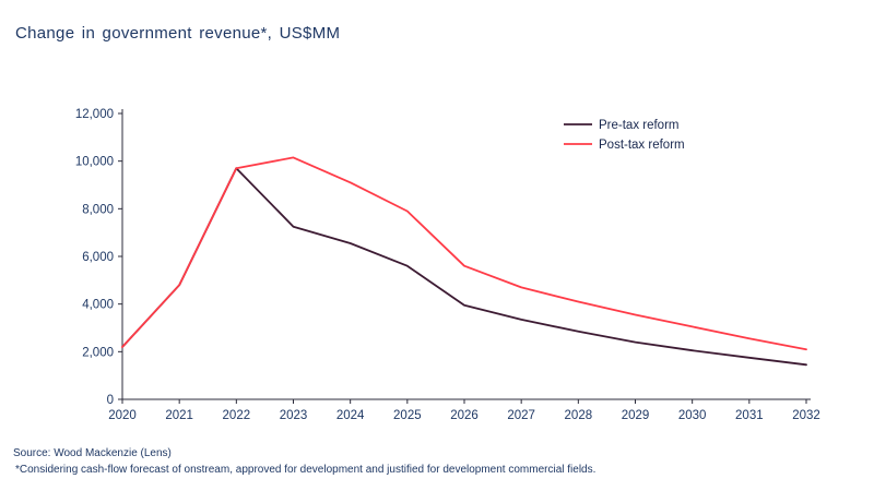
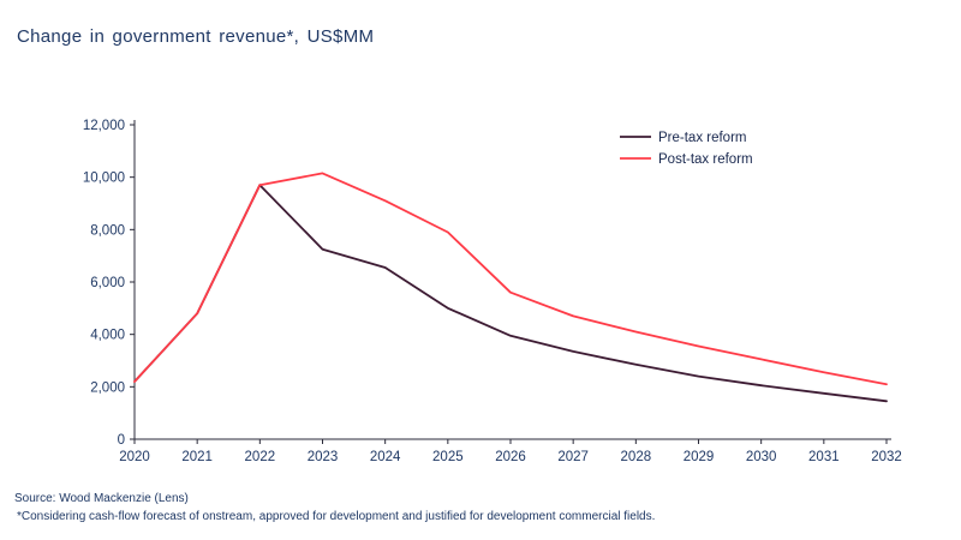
Pre-tax reform/2025: 5600 -> 5000
